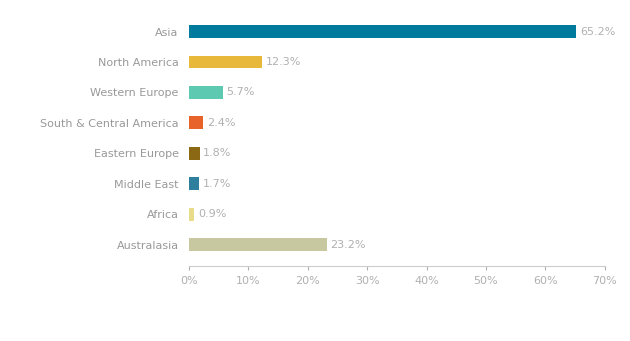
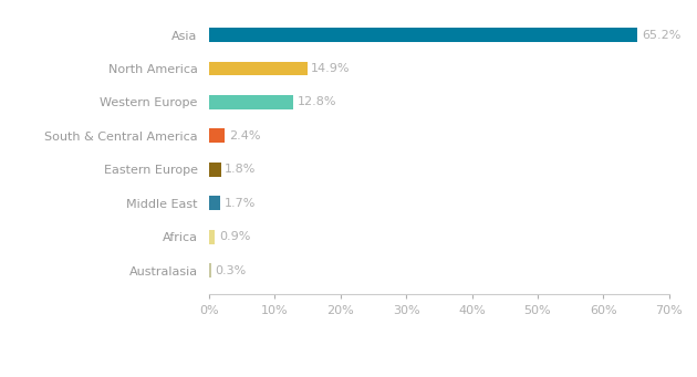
North America: 12.3% -> 14.9%
Western Europe: 5.7% -> 12.8%
Australasia: 23.2% -> 0.3%
